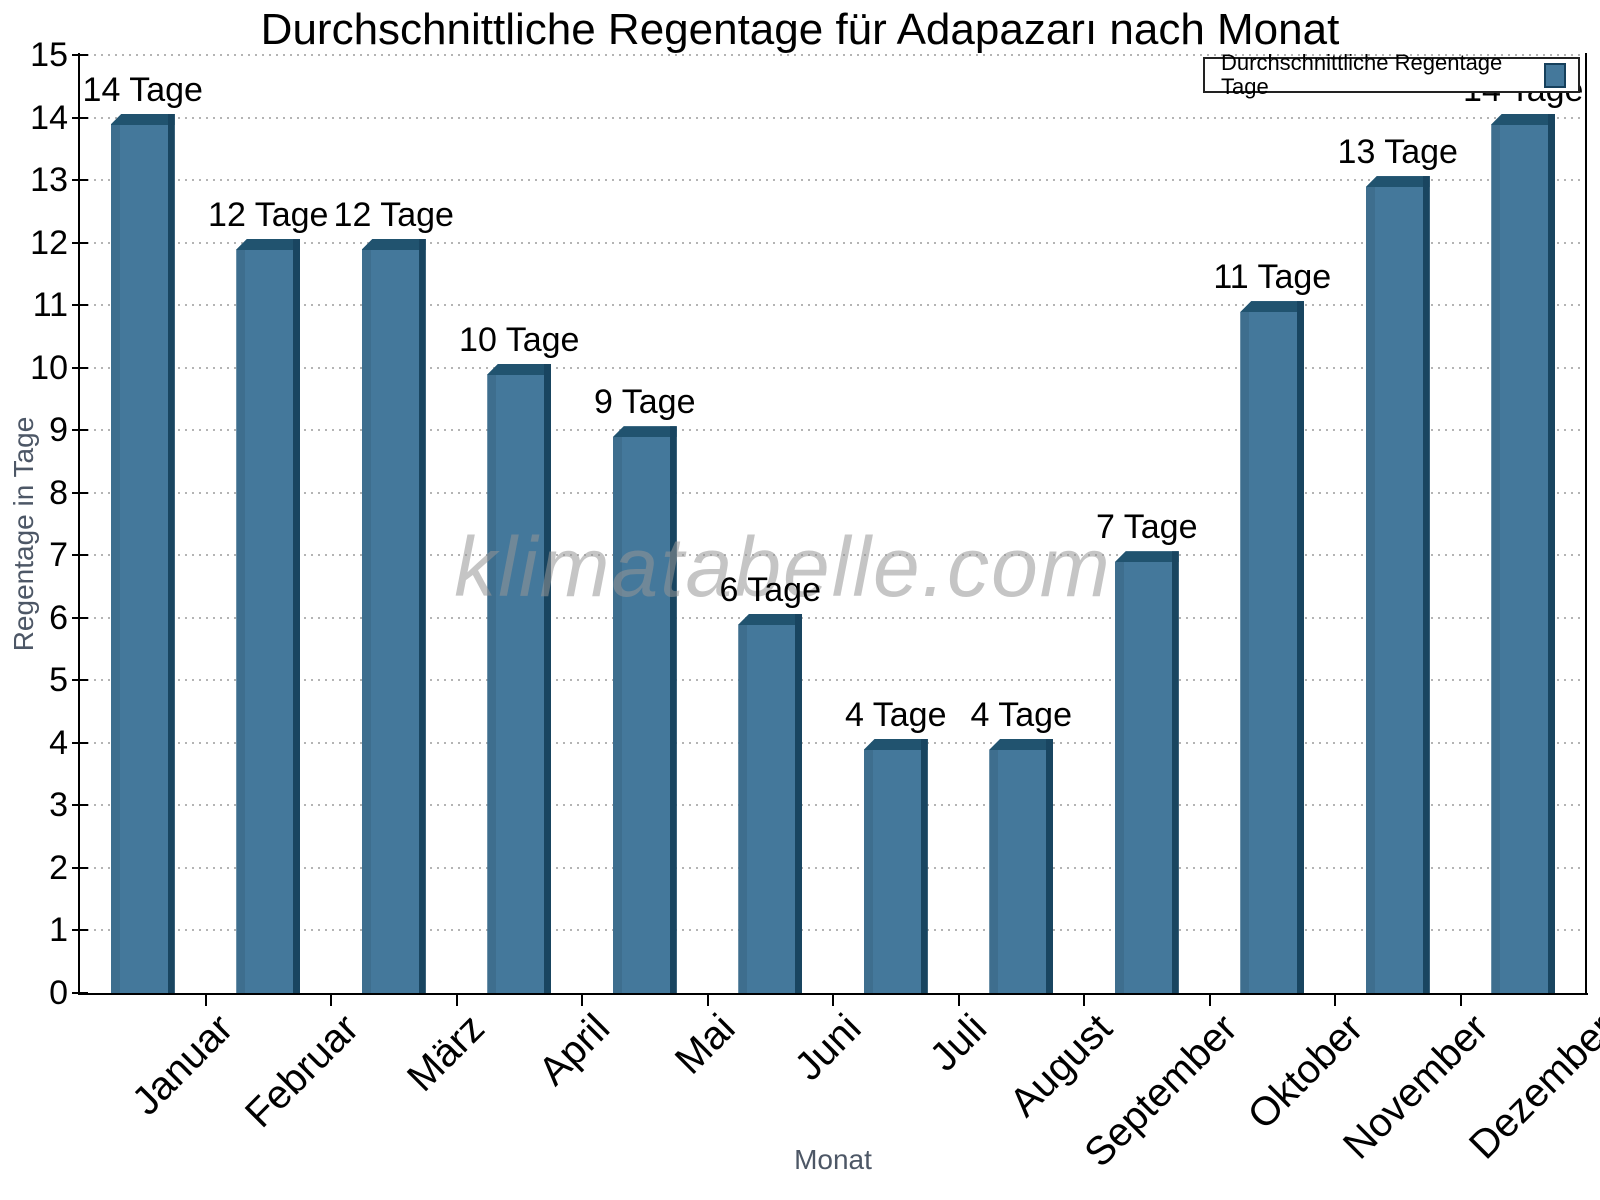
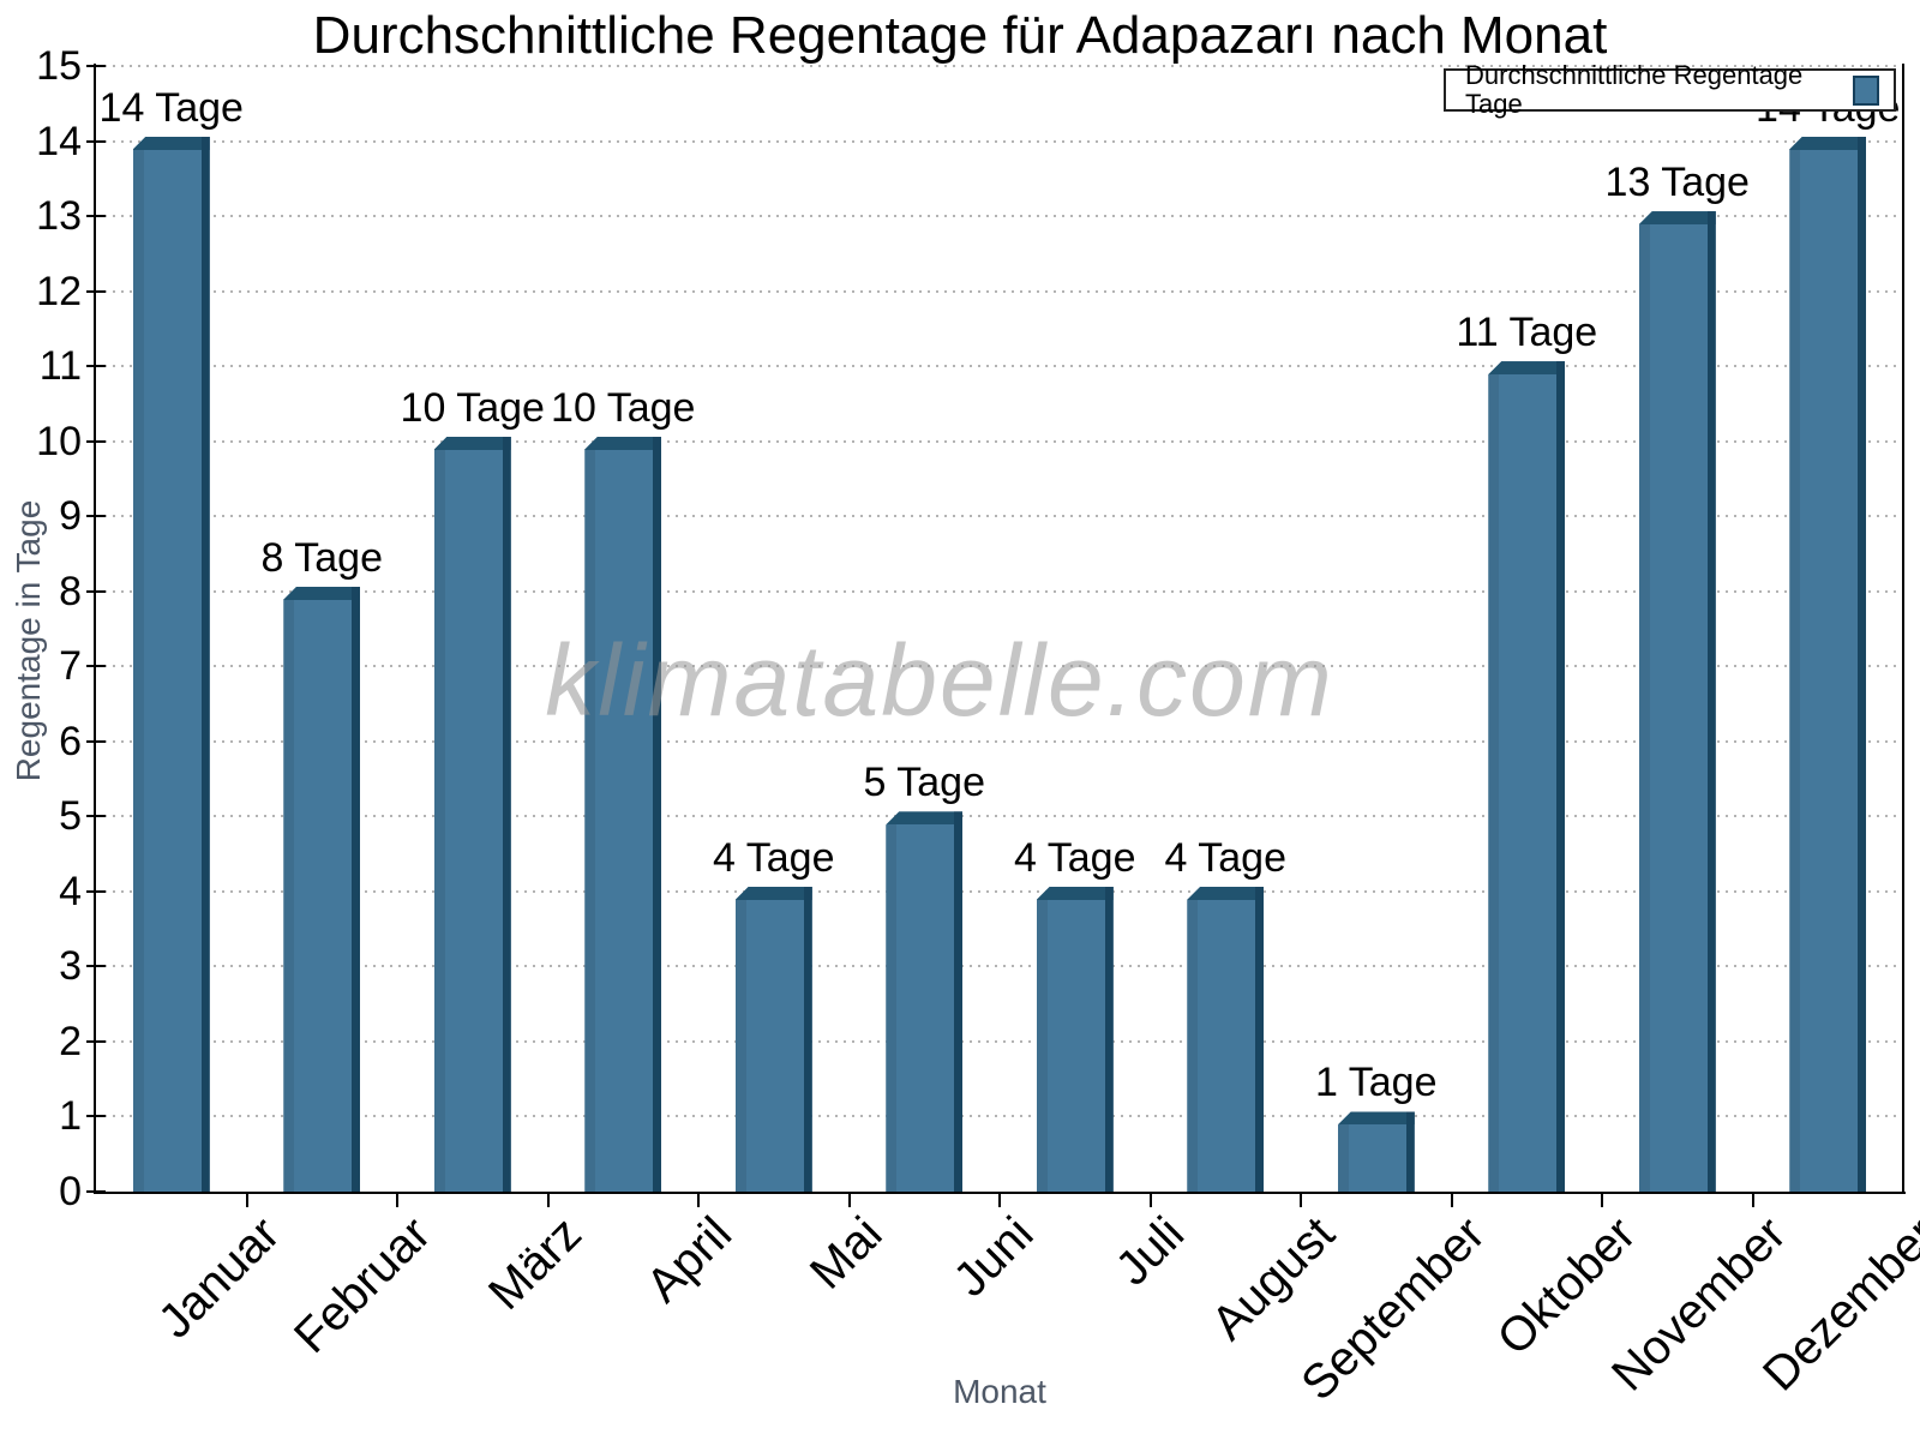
Februar: 12 -> 8
März: 12 -> 10
Mai: 9 -> 4
Juni: 6 -> 5
September: 7 -> 1
